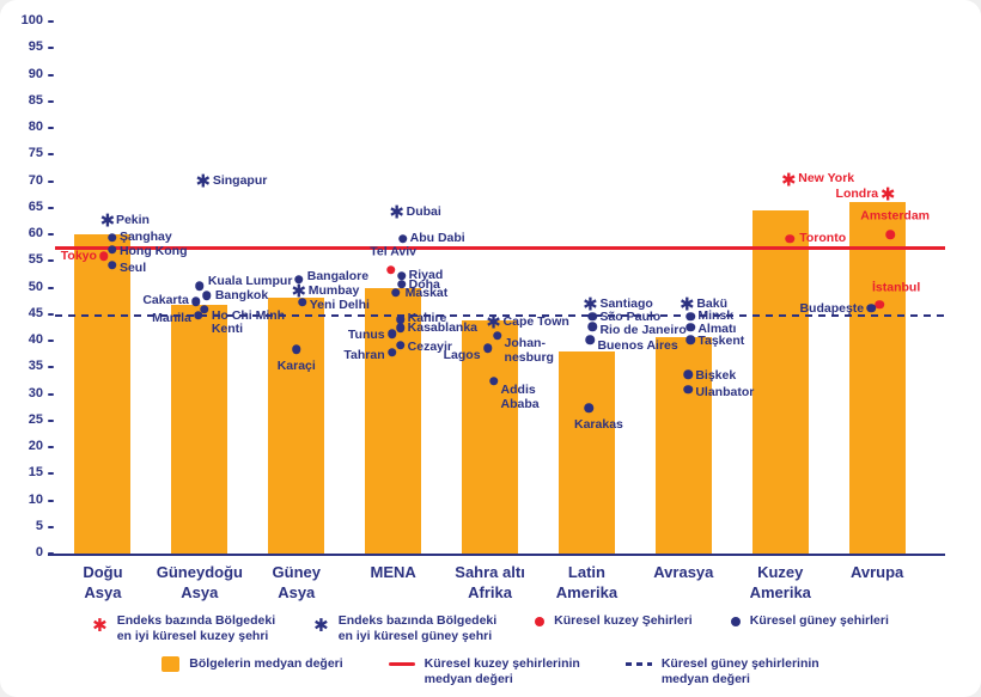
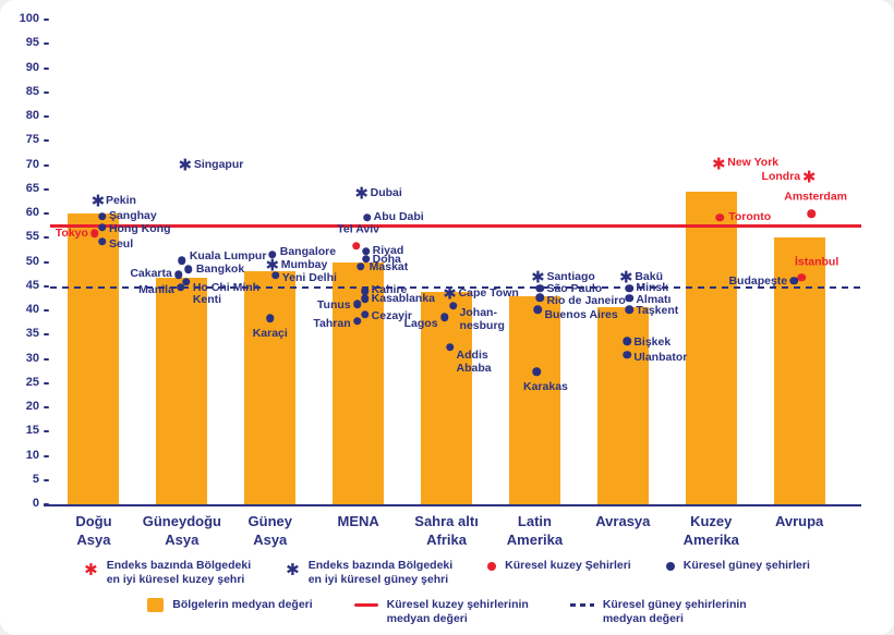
Latin Amerika: 38 -> 43
Avrupa: 66 -> 55
